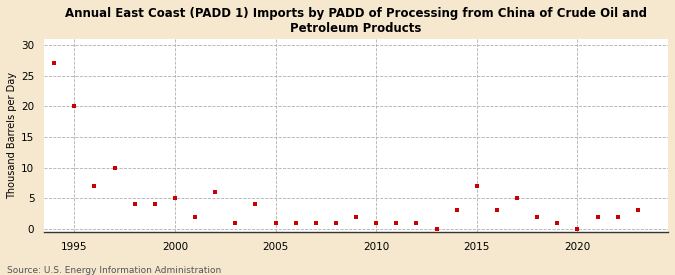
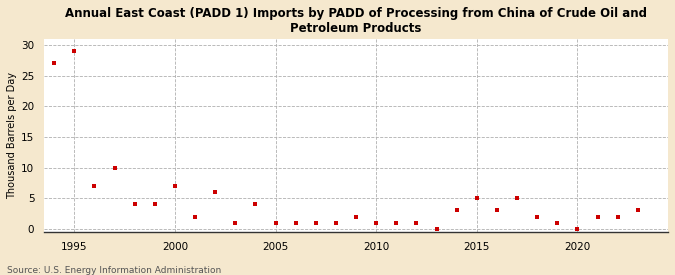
1995: 20 -> 29
2000: 5 -> 7
2015: 7 -> 5
